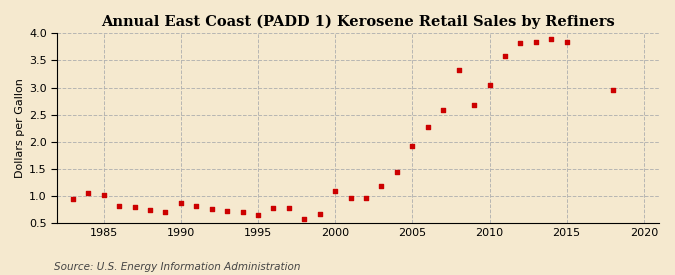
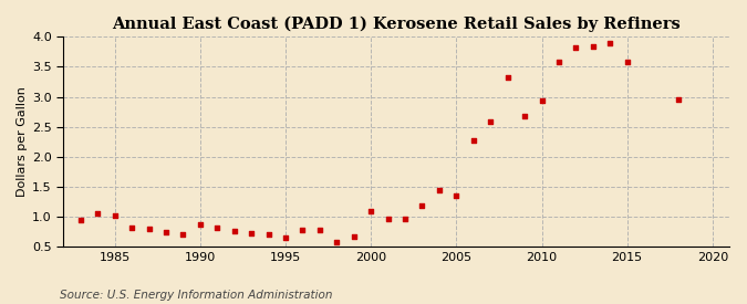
2005: 1.93 -> 1.36
2010: 3.05 -> 2.94
2015: 3.84 -> 3.58
